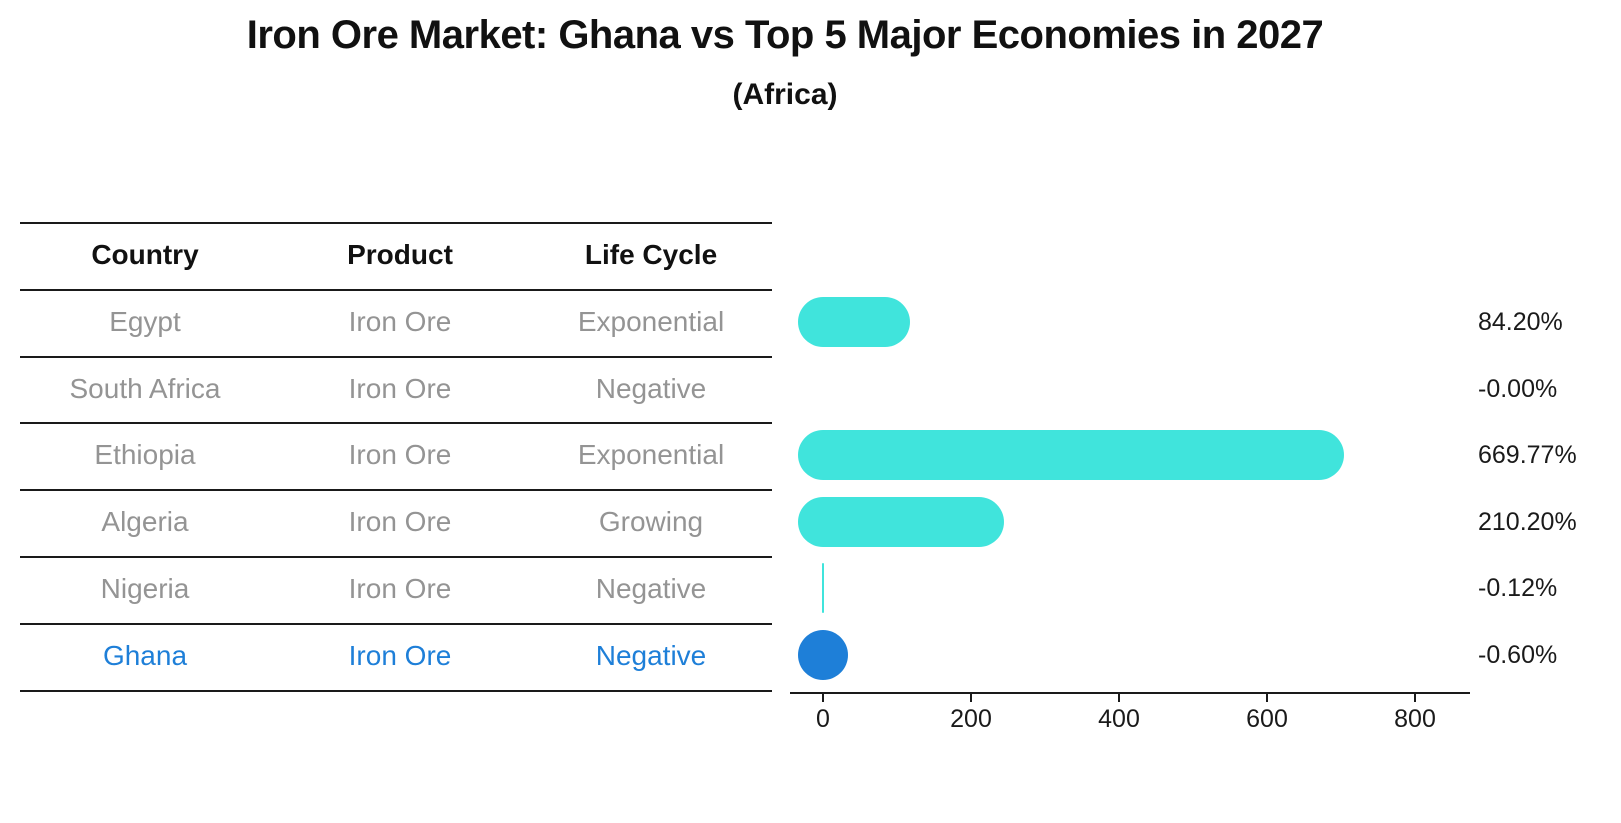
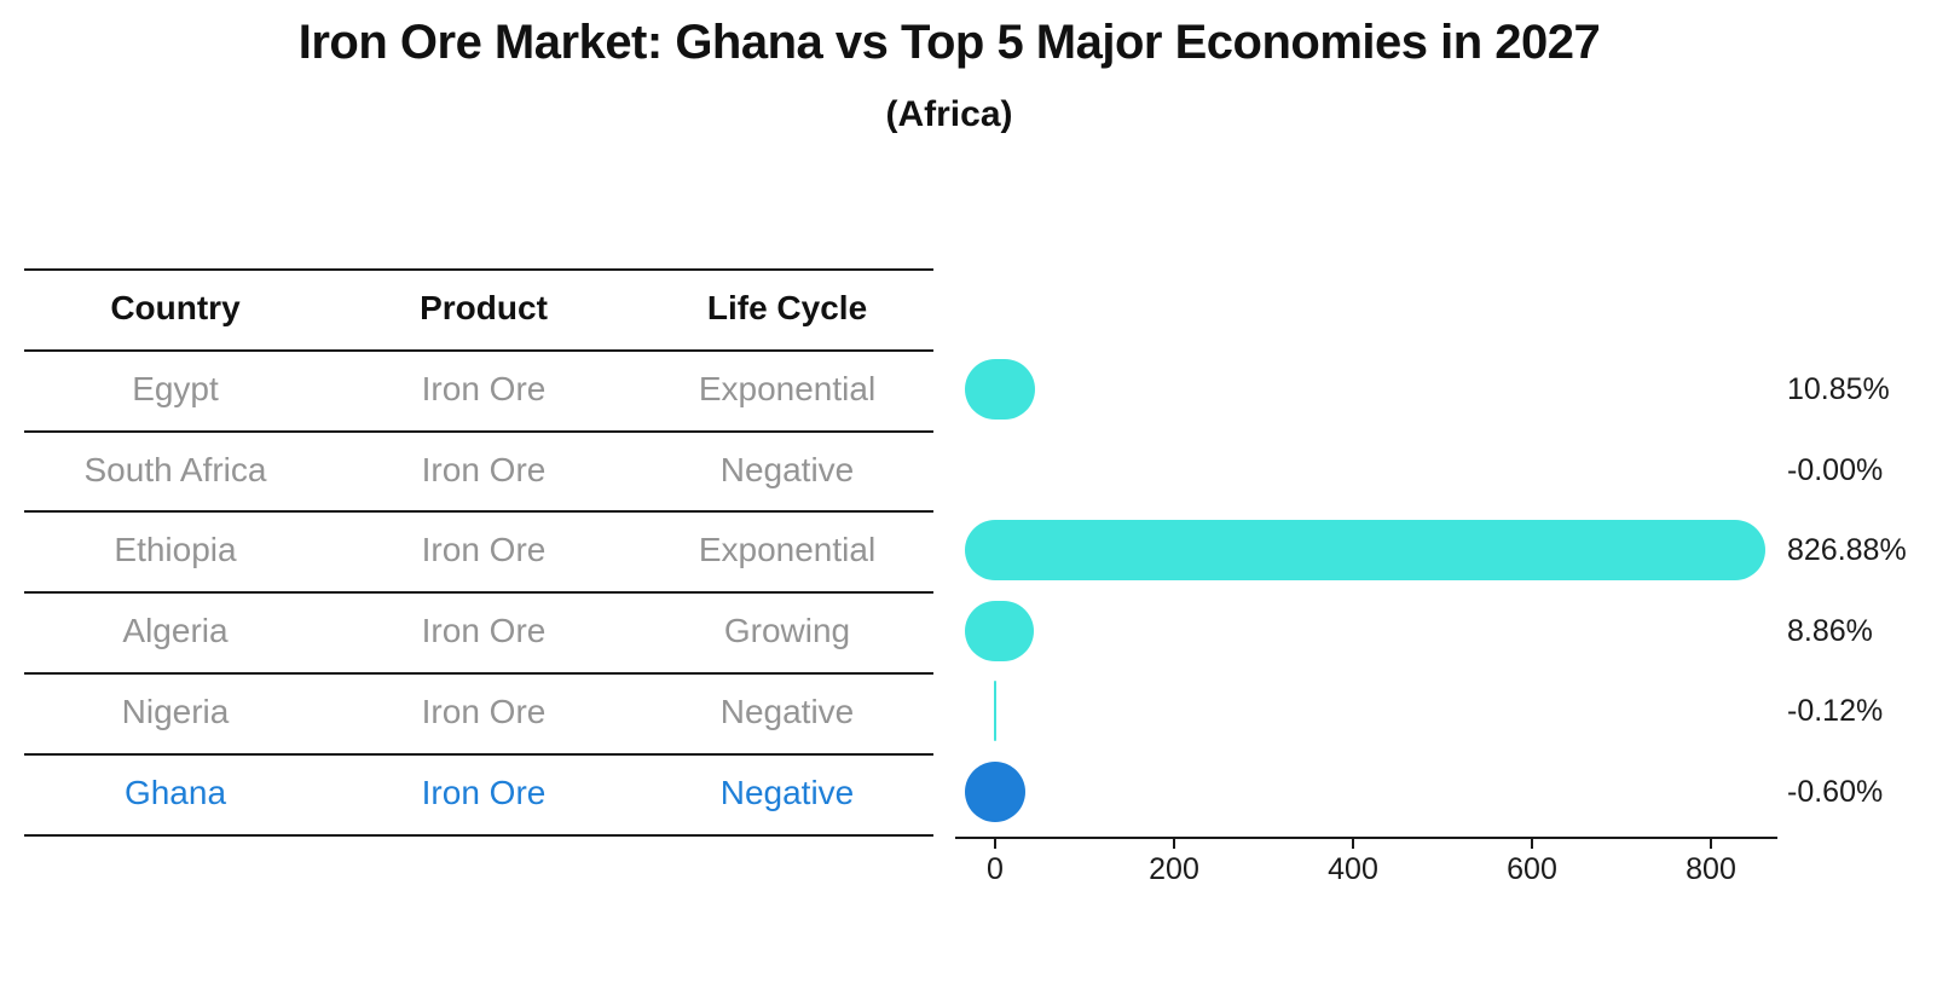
Egypt: 84.20% -> 10.85%
Ethiopia: 669.77% -> 826.88%
Algeria: 210.20% -> 8.86%
